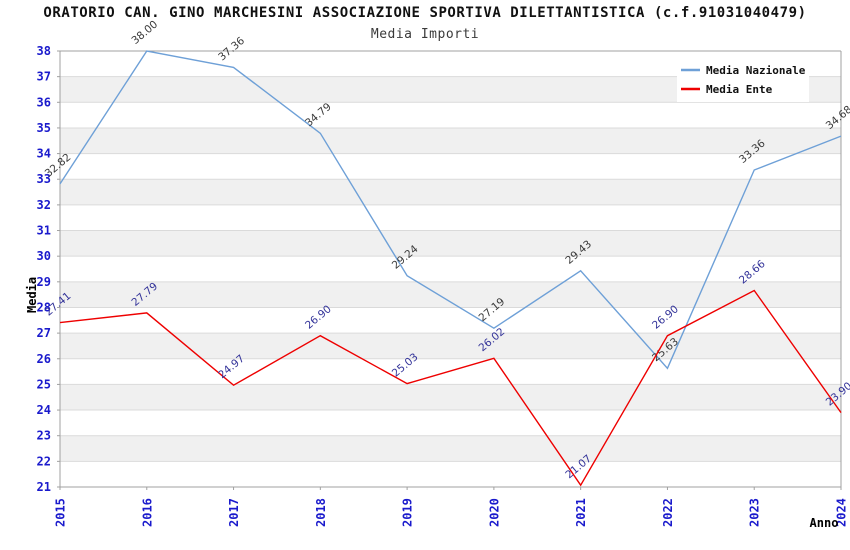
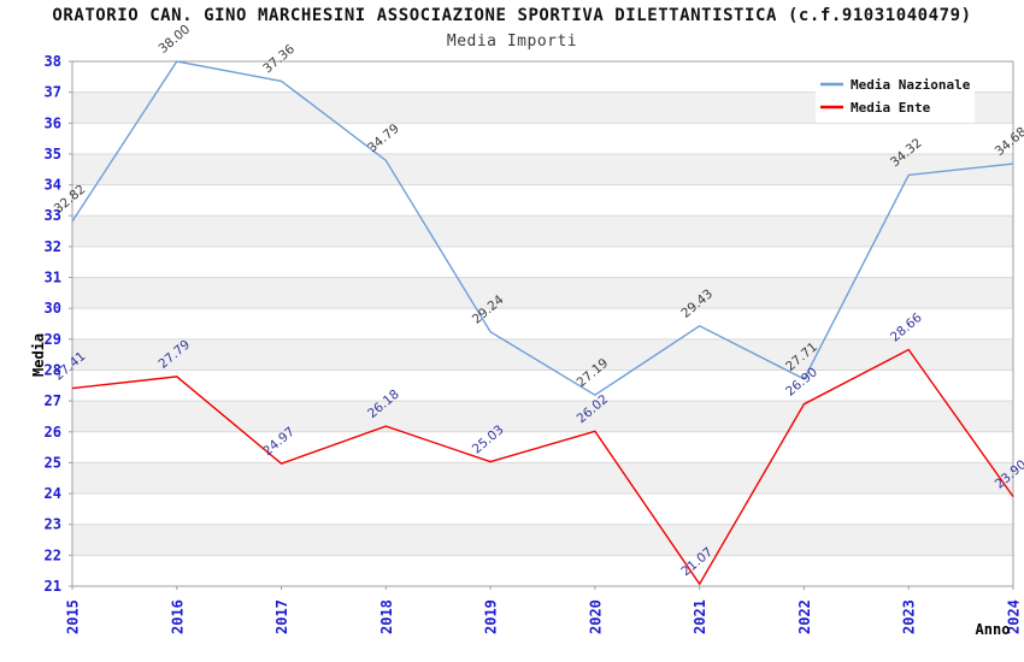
Media Ente/2018: 26.90 -> 26.18
Media Nazionale/2022: 25.63 -> 27.71
Media Nazionale/2023: 33.36 -> 34.32
